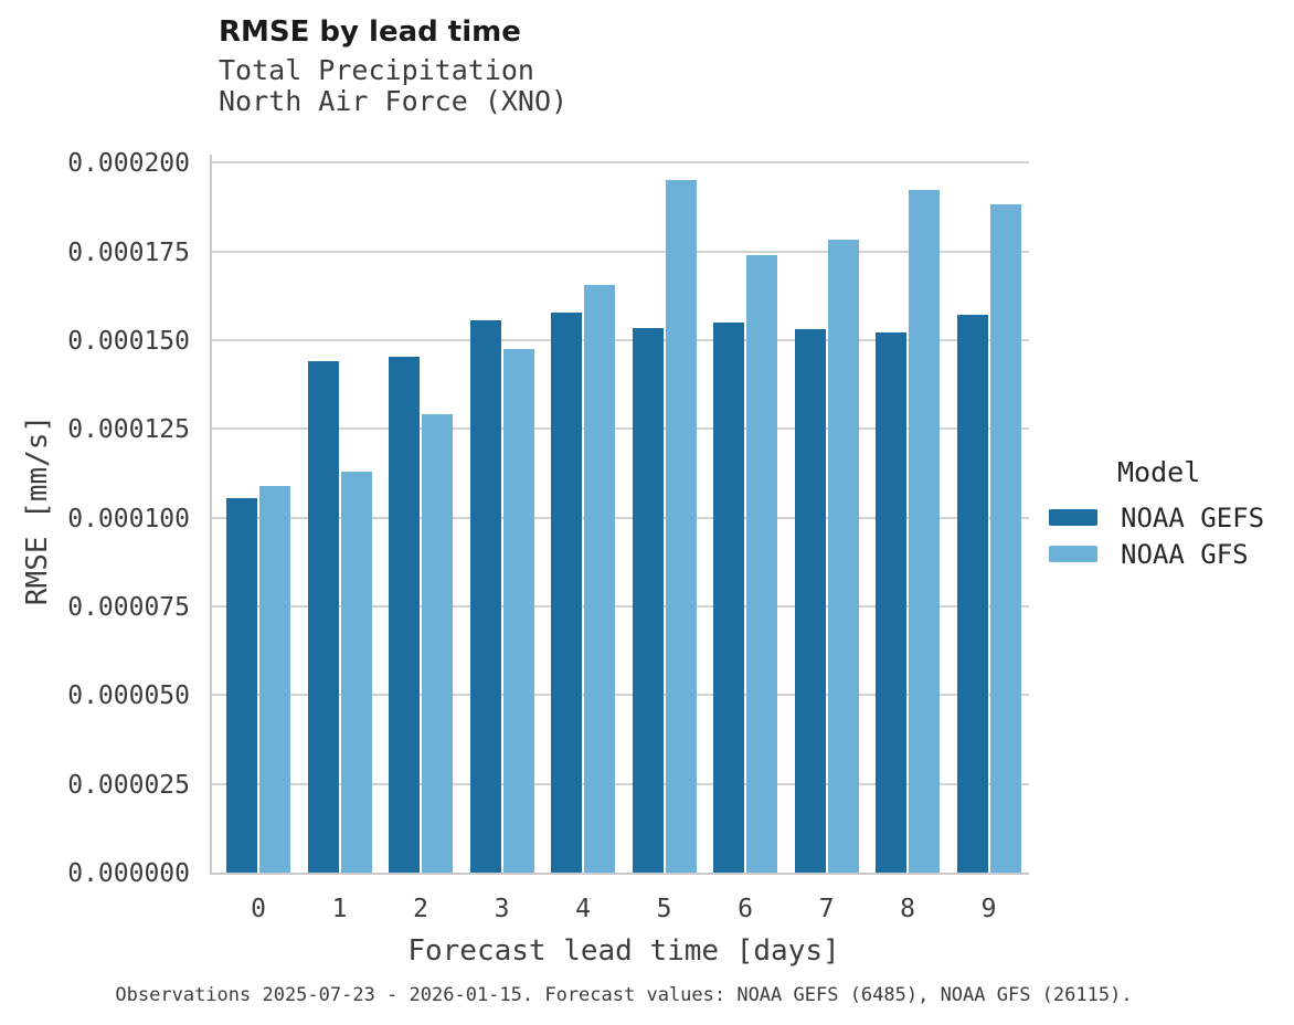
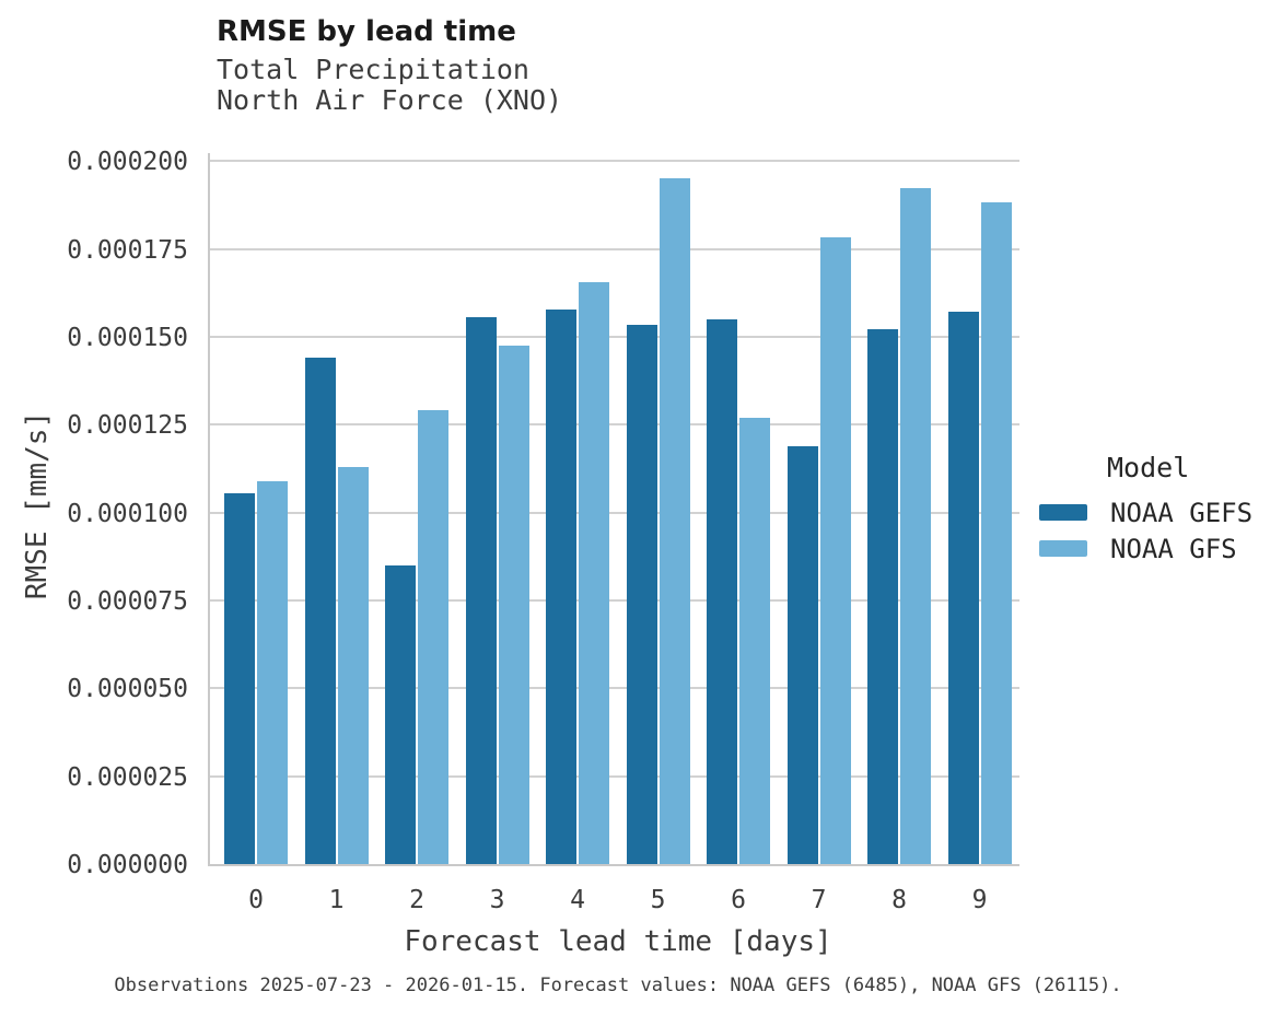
NOAA GEFS/2: 0.000146 -> 0.000085
NOAA GFS/6: 0.000174 -> 0.000127
NOAA GEFS/7: 0.000153 -> 0.000119
